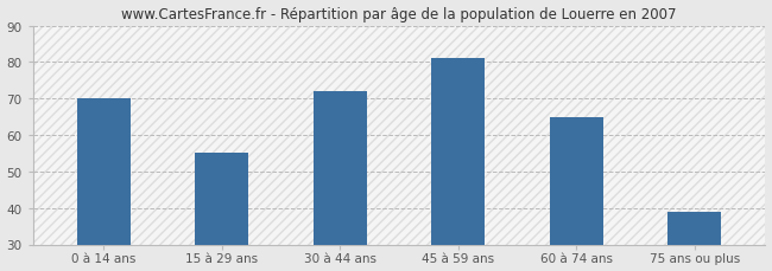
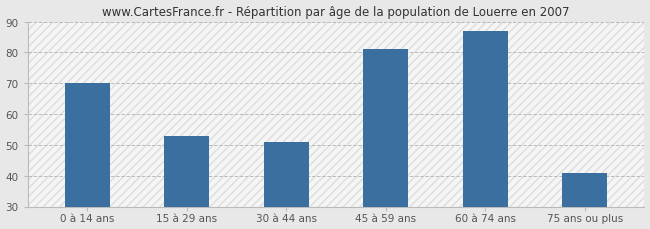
15 à 29 ans: 55 -> 53
30 à 44 ans: 72 -> 51
60 à 74 ans: 65 -> 87
75 ans ou plus: 39 -> 41
